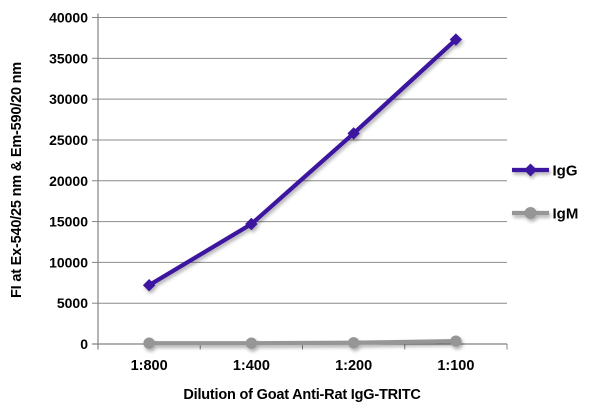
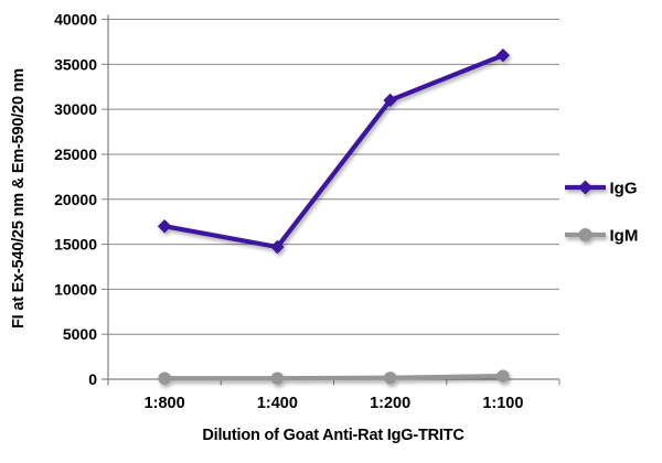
IgG/1:800: 7000 -> 17000
IgG/1:200: 26000 -> 31000
IgG/1:100: 37000 -> 36000
